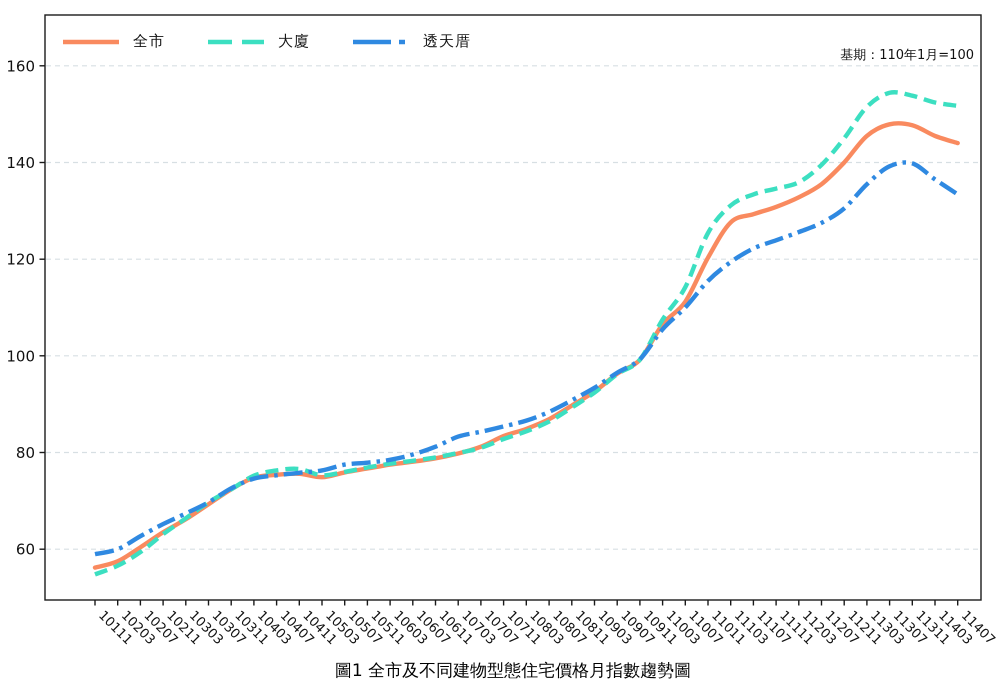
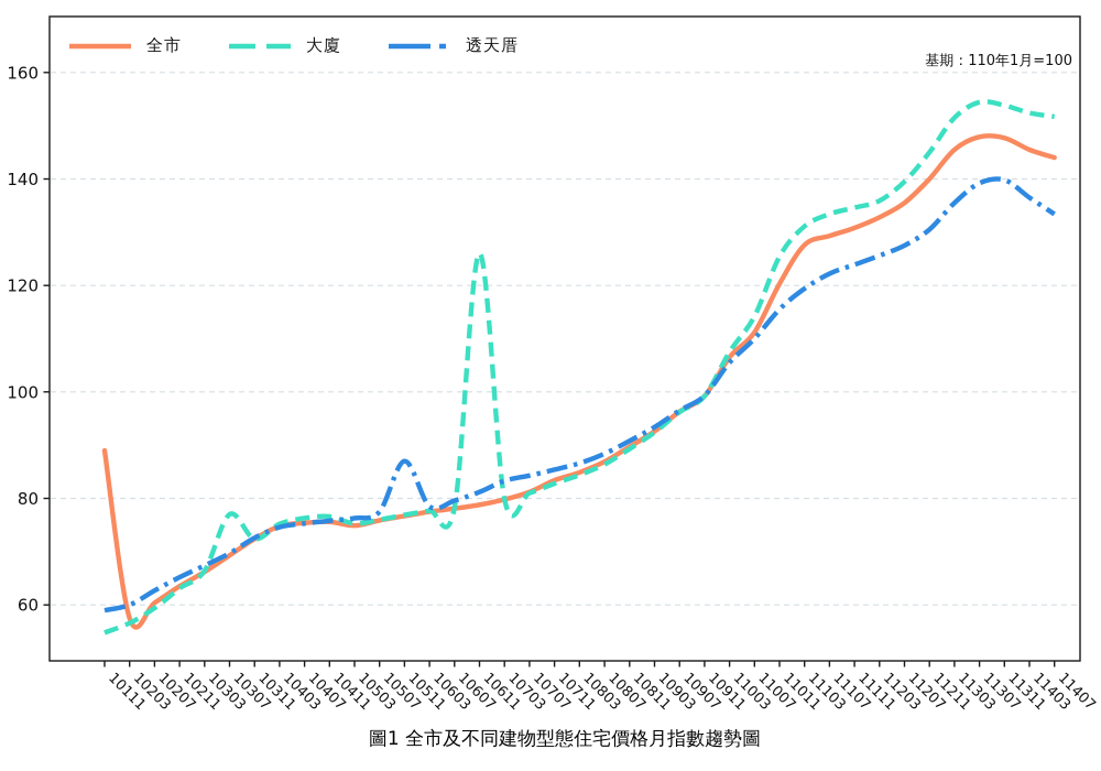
全市/10111: 56 -> 89
大廈/10307: 70 -> 77
透天厝/10511: 78 -> 87
大廈/10611: 79 -> 126
